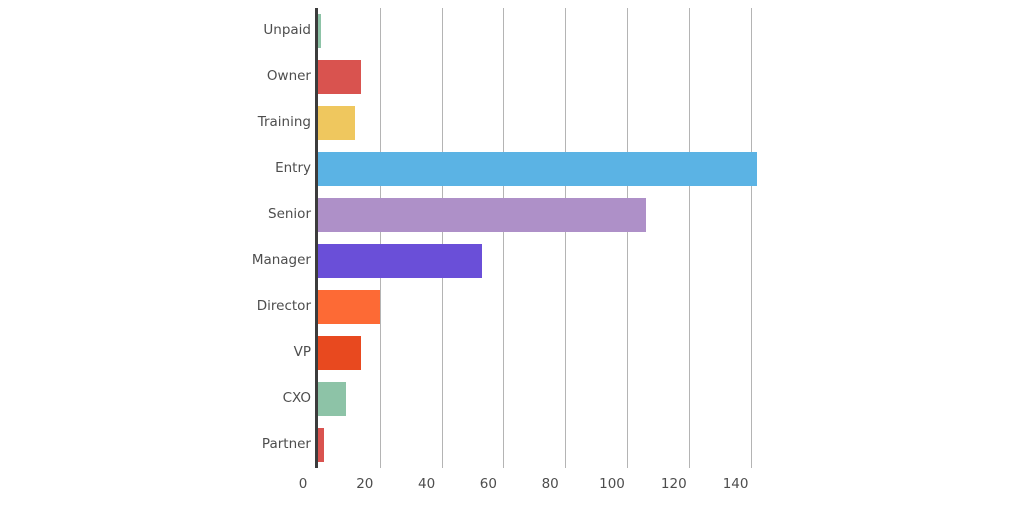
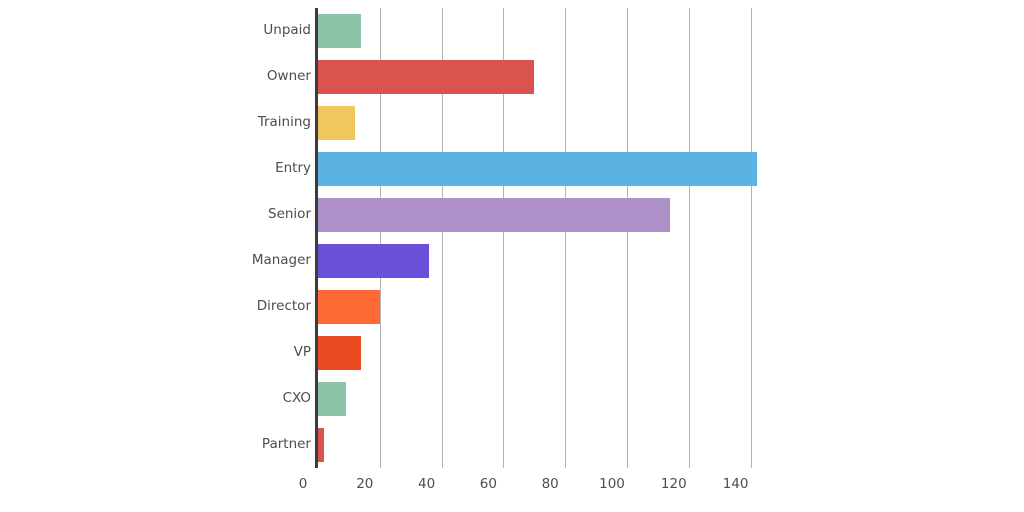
Unpaid: 1 -> 14
Owner: 14 -> 70
Senior: 106 -> 114
Manager: 53 -> 36
